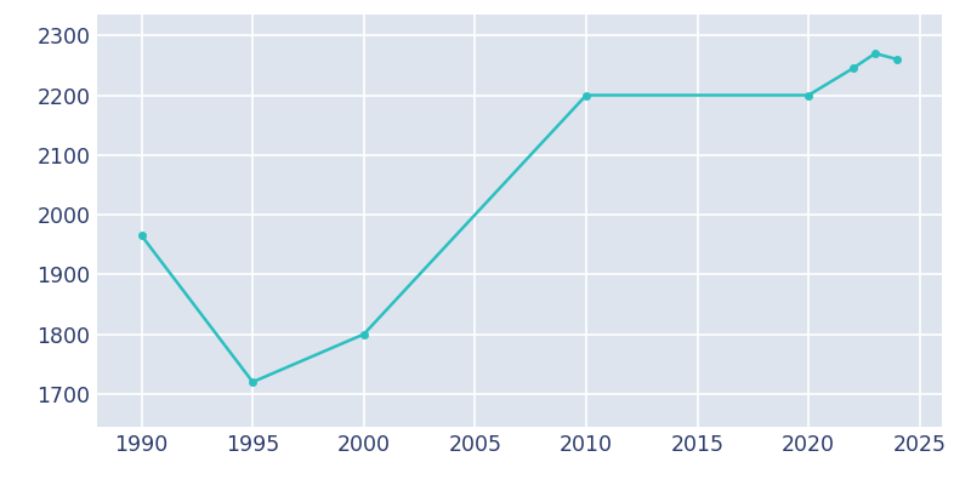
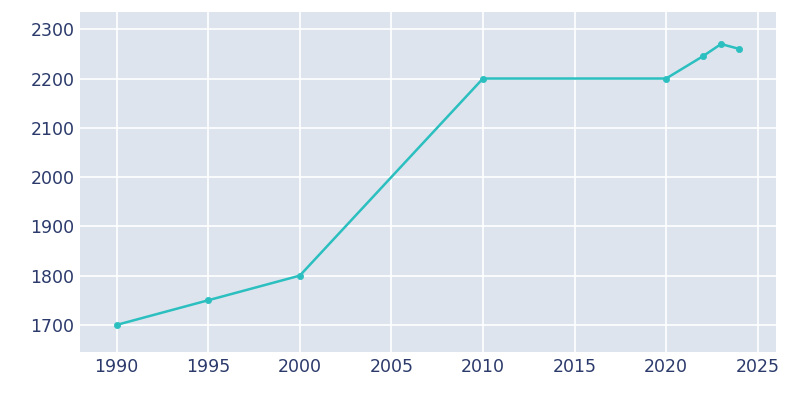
1990: 1965 -> 1700
1995: 1720 -> 1750
